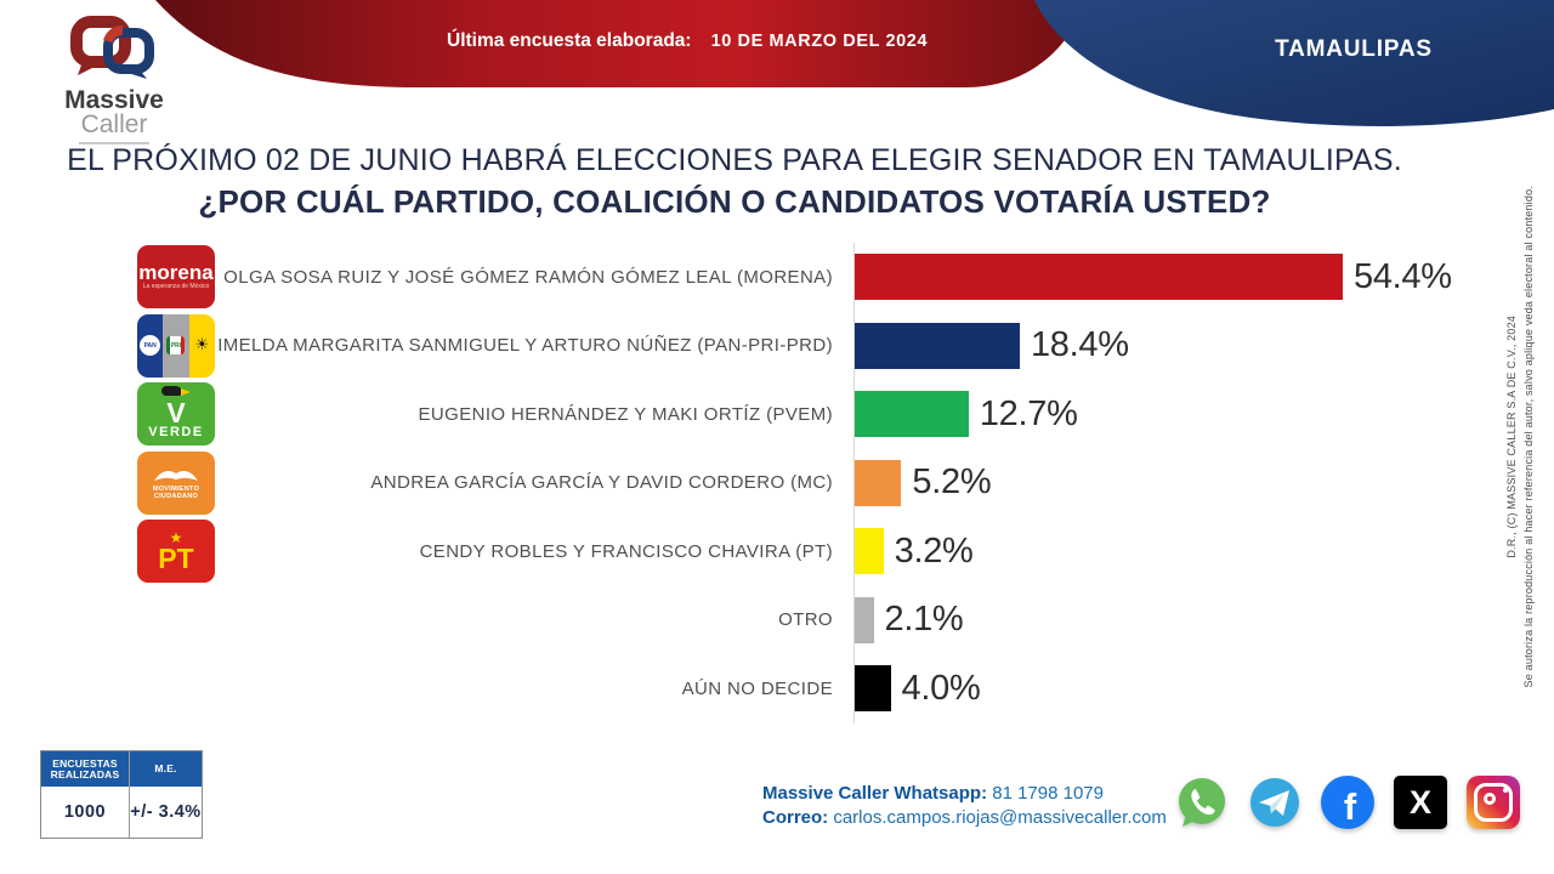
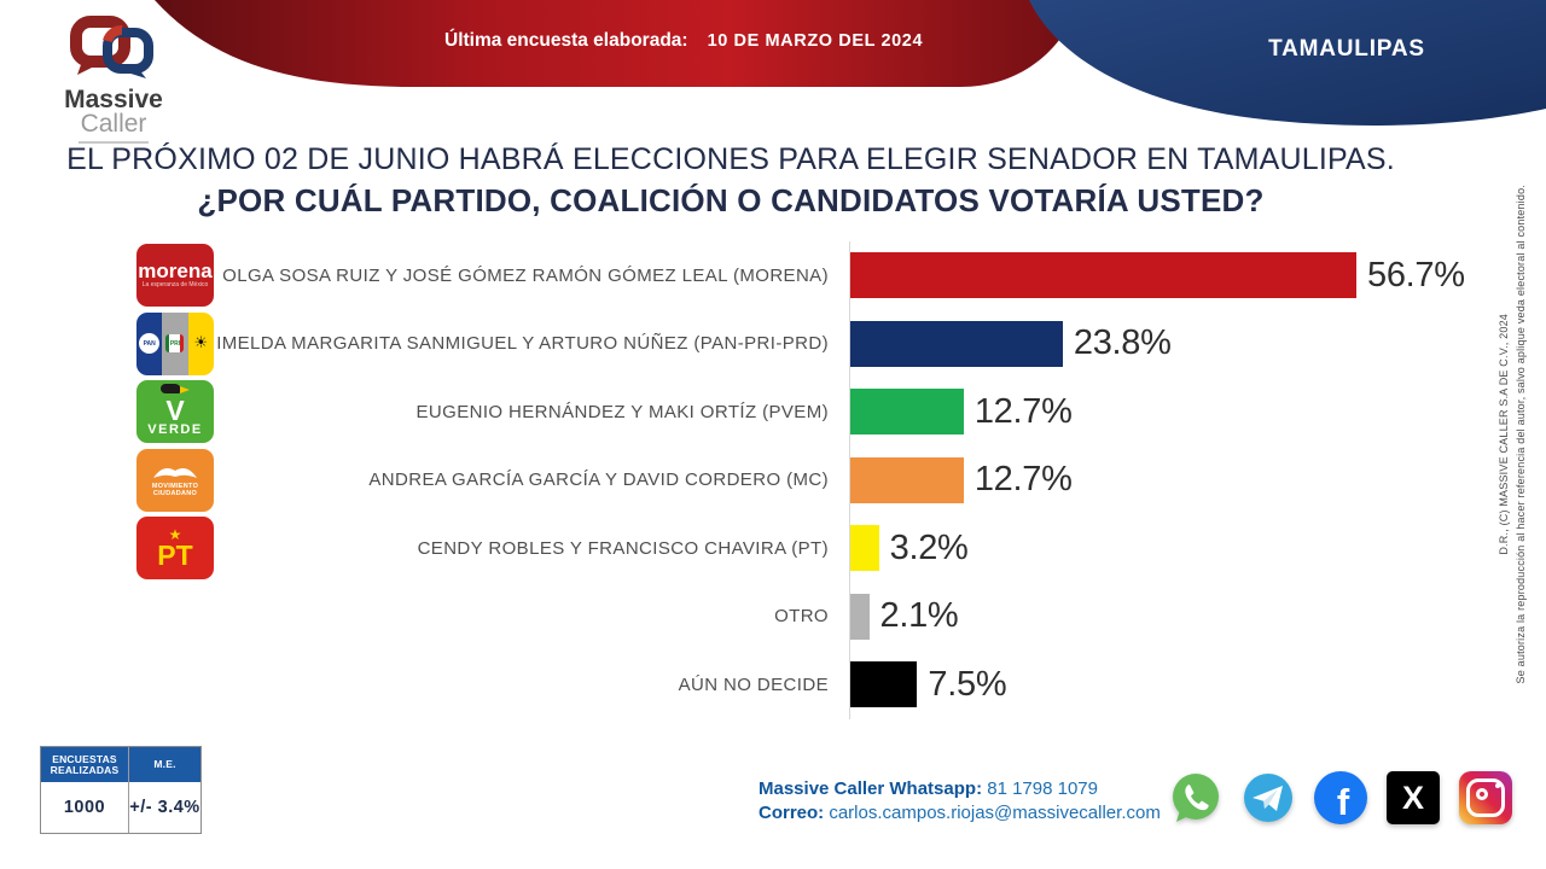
OLGA SOSA RUIZ Y JOSÉ GÓMEZ RAMÓN GÓMEZ LEAL (MORENA): 54.4% -> 56.7%
IMELDA MARGARITA SANMIGUEL Y ARTURO NÚÑEZ (PAN-PRI-PRD): 18.4% -> 23.8%
ANDREA GARCÍA GARCÍA Y DAVID CORDERO (MC): 5.2% -> 12.7%
AÚN NO DECIDE: 4.0% -> 7.5%
